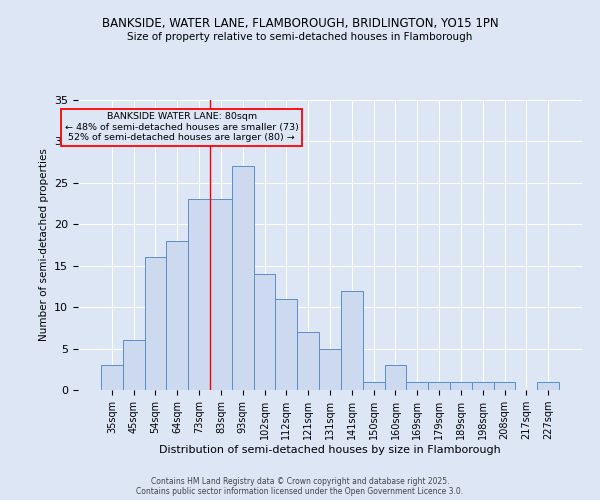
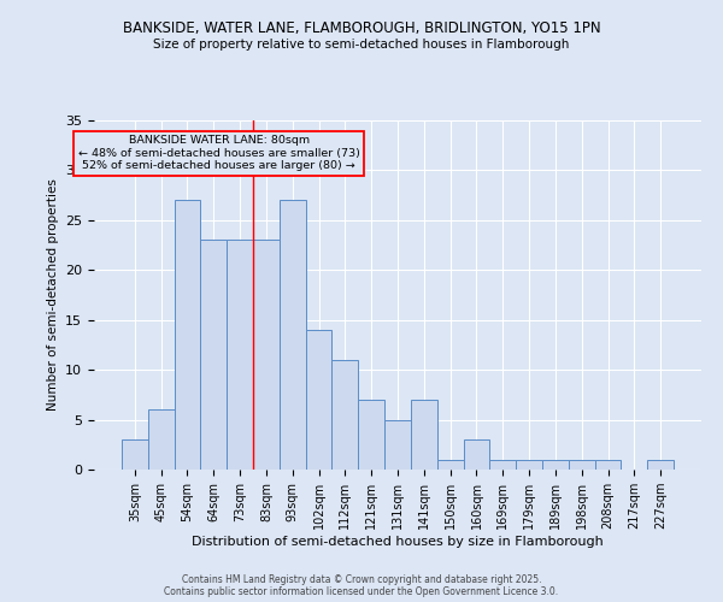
54sqm: 16 -> 27
64sqm: 18 -> 23
141sqm: 12 -> 7
